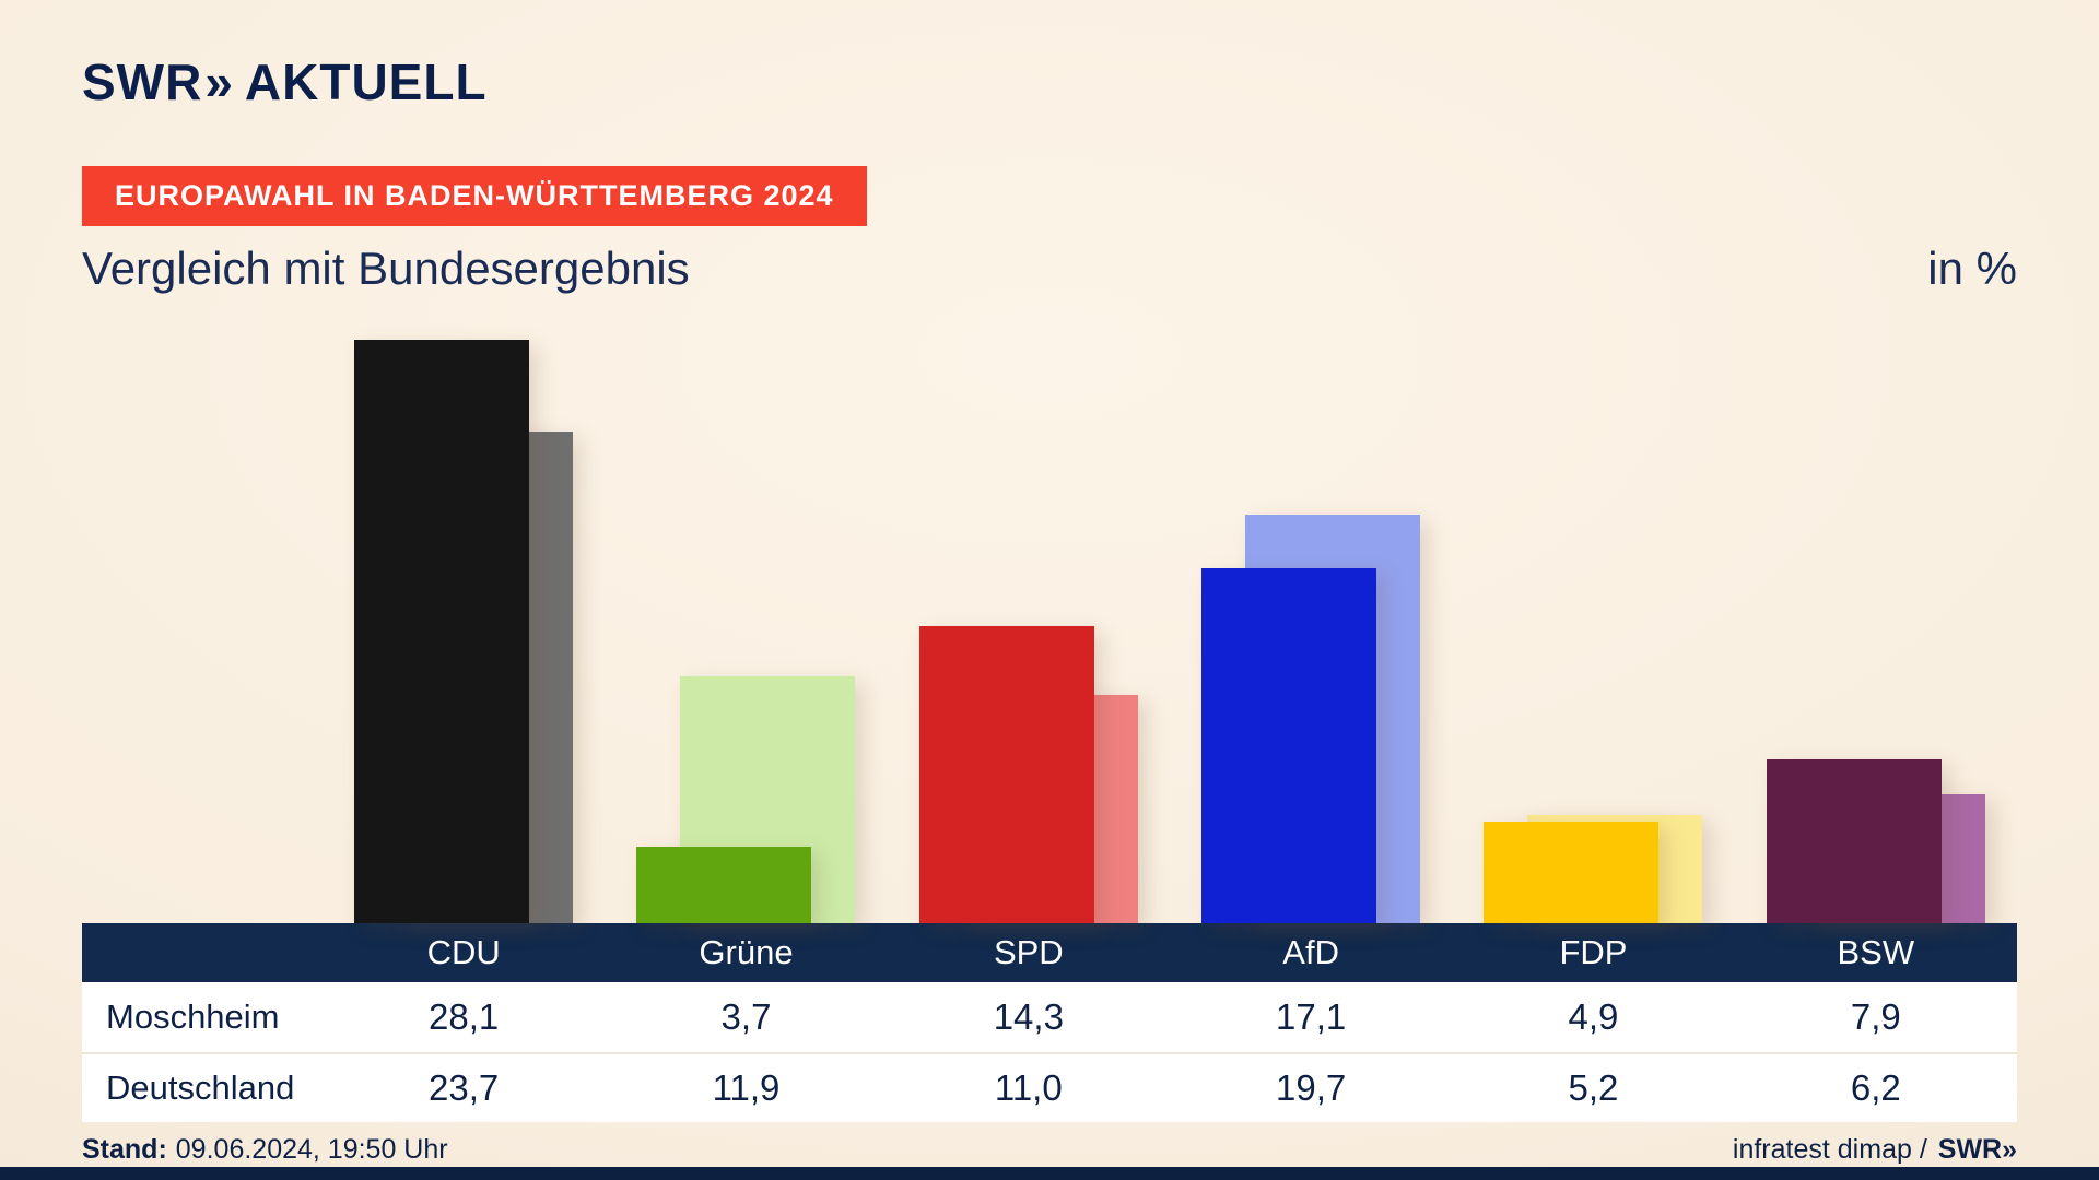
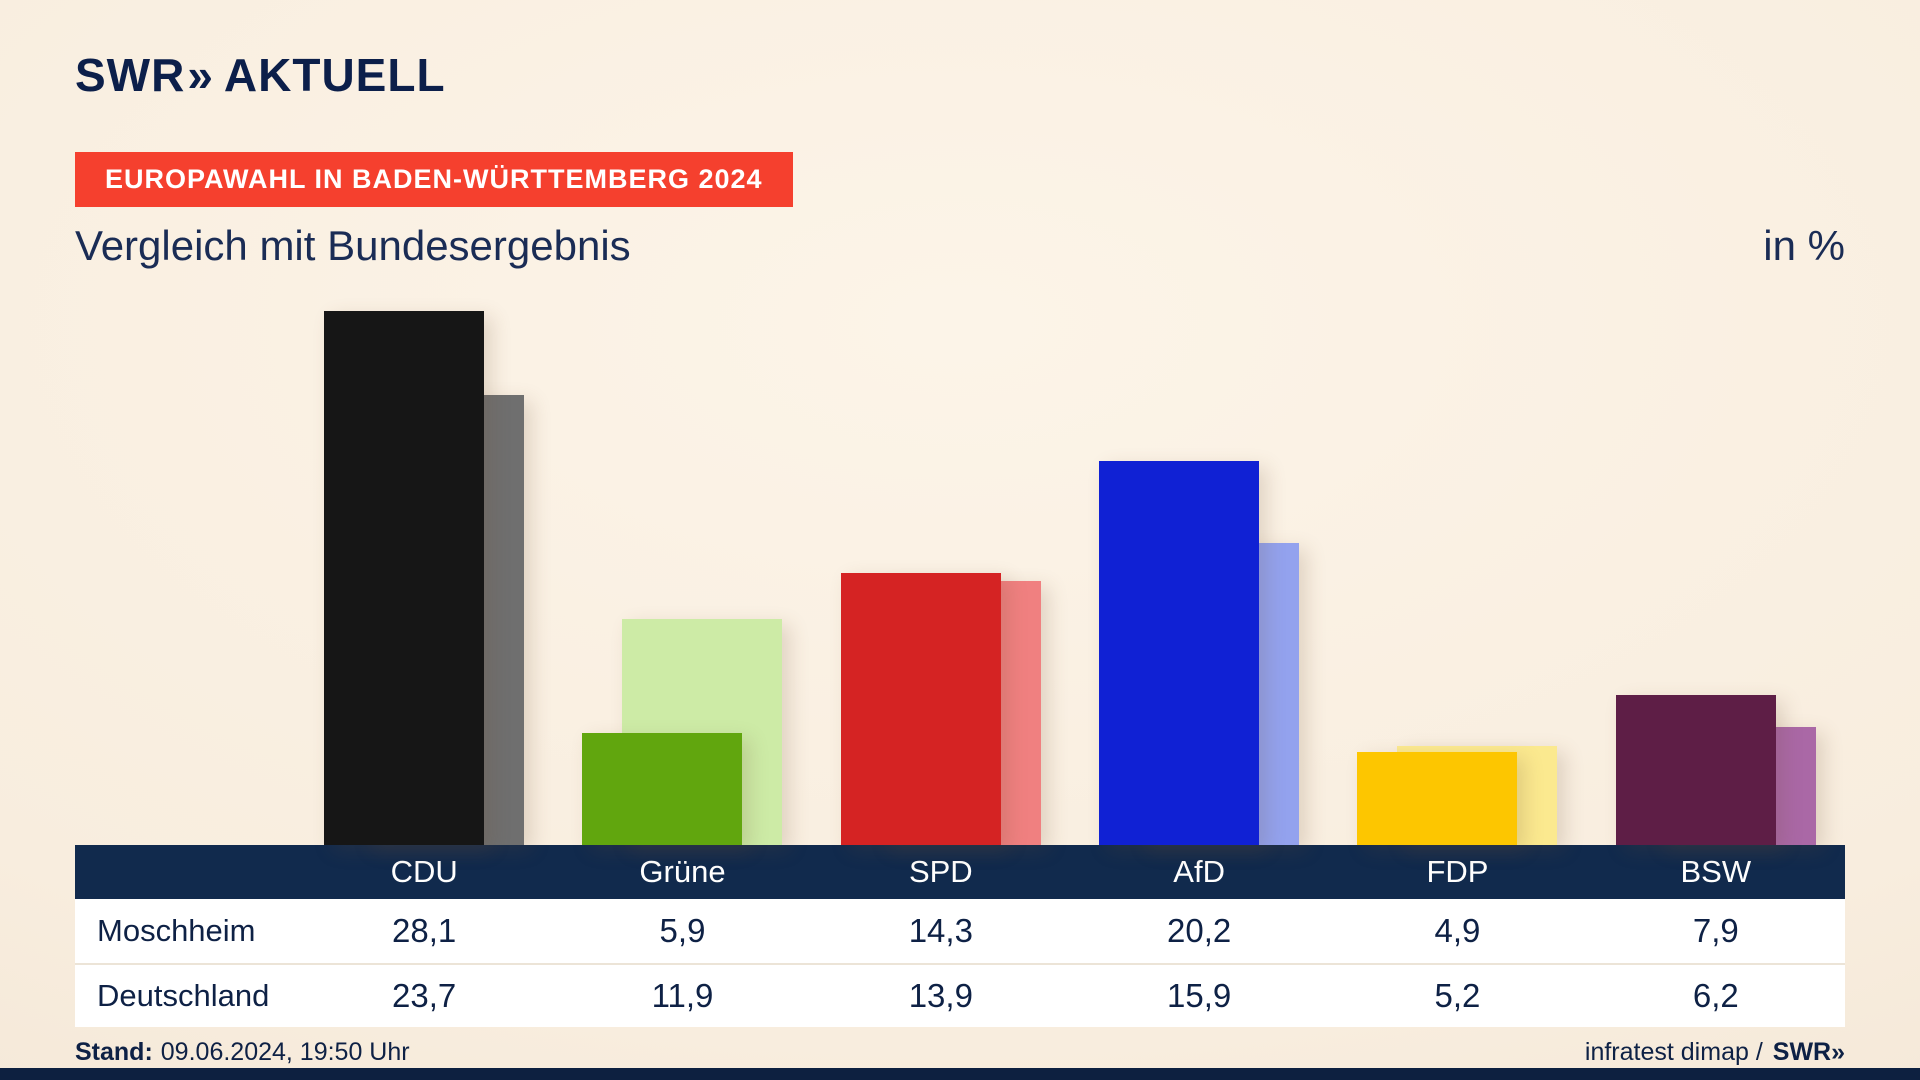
Moschheim/Grüne: 3,7 -> 5,9
Deutschland/SPD: 11,0 -> 13,9
Moschheim/AfD: 17,1 -> 20,2
Deutschland/AfD: 19,7 -> 15,9
